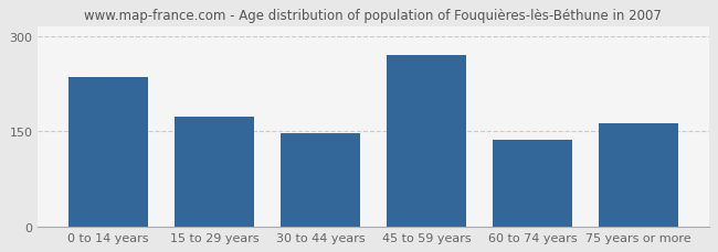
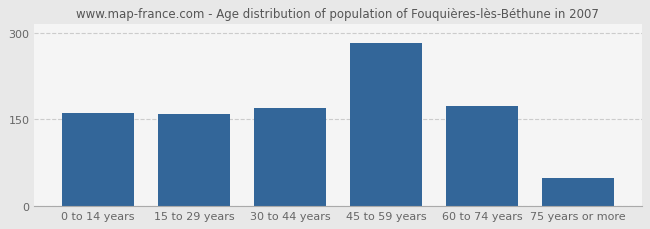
0 to 14 years: 236 -> 161
15 to 29 years: 174 -> 159
30 to 44 years: 148 -> 170
45 to 59 years: 270 -> 283
60 to 74 years: 136 -> 173
75 years or more: 162 -> 48
